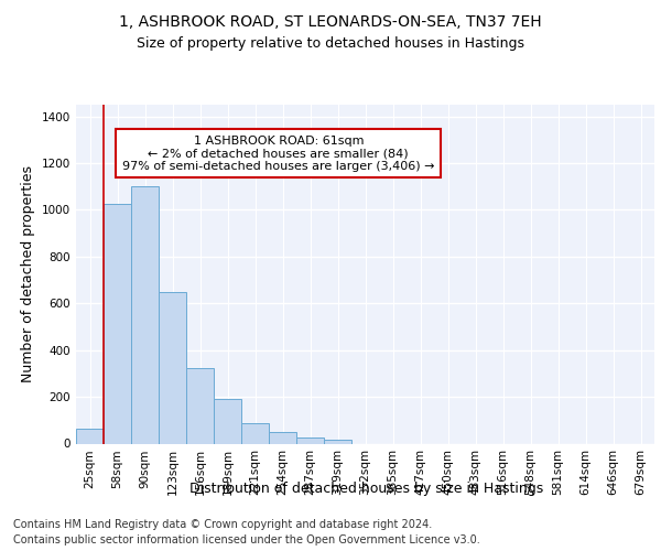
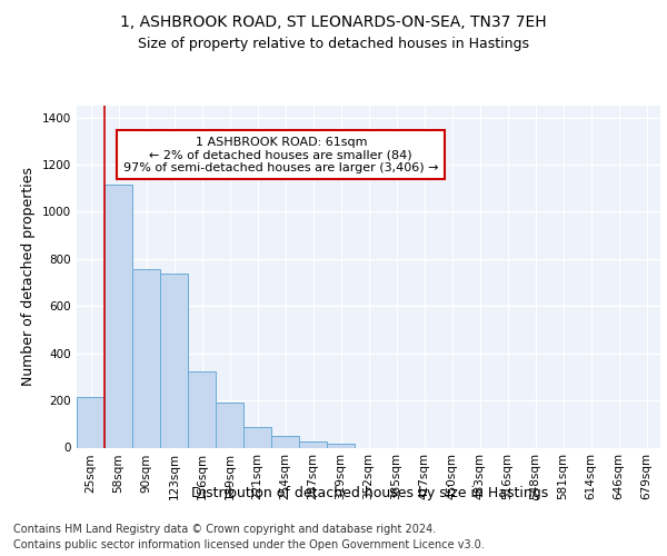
25sqm: 65 -> 215
58sqm: 1025 -> 1115
90sqm: 1100 -> 755
123sqm: 650 -> 740
